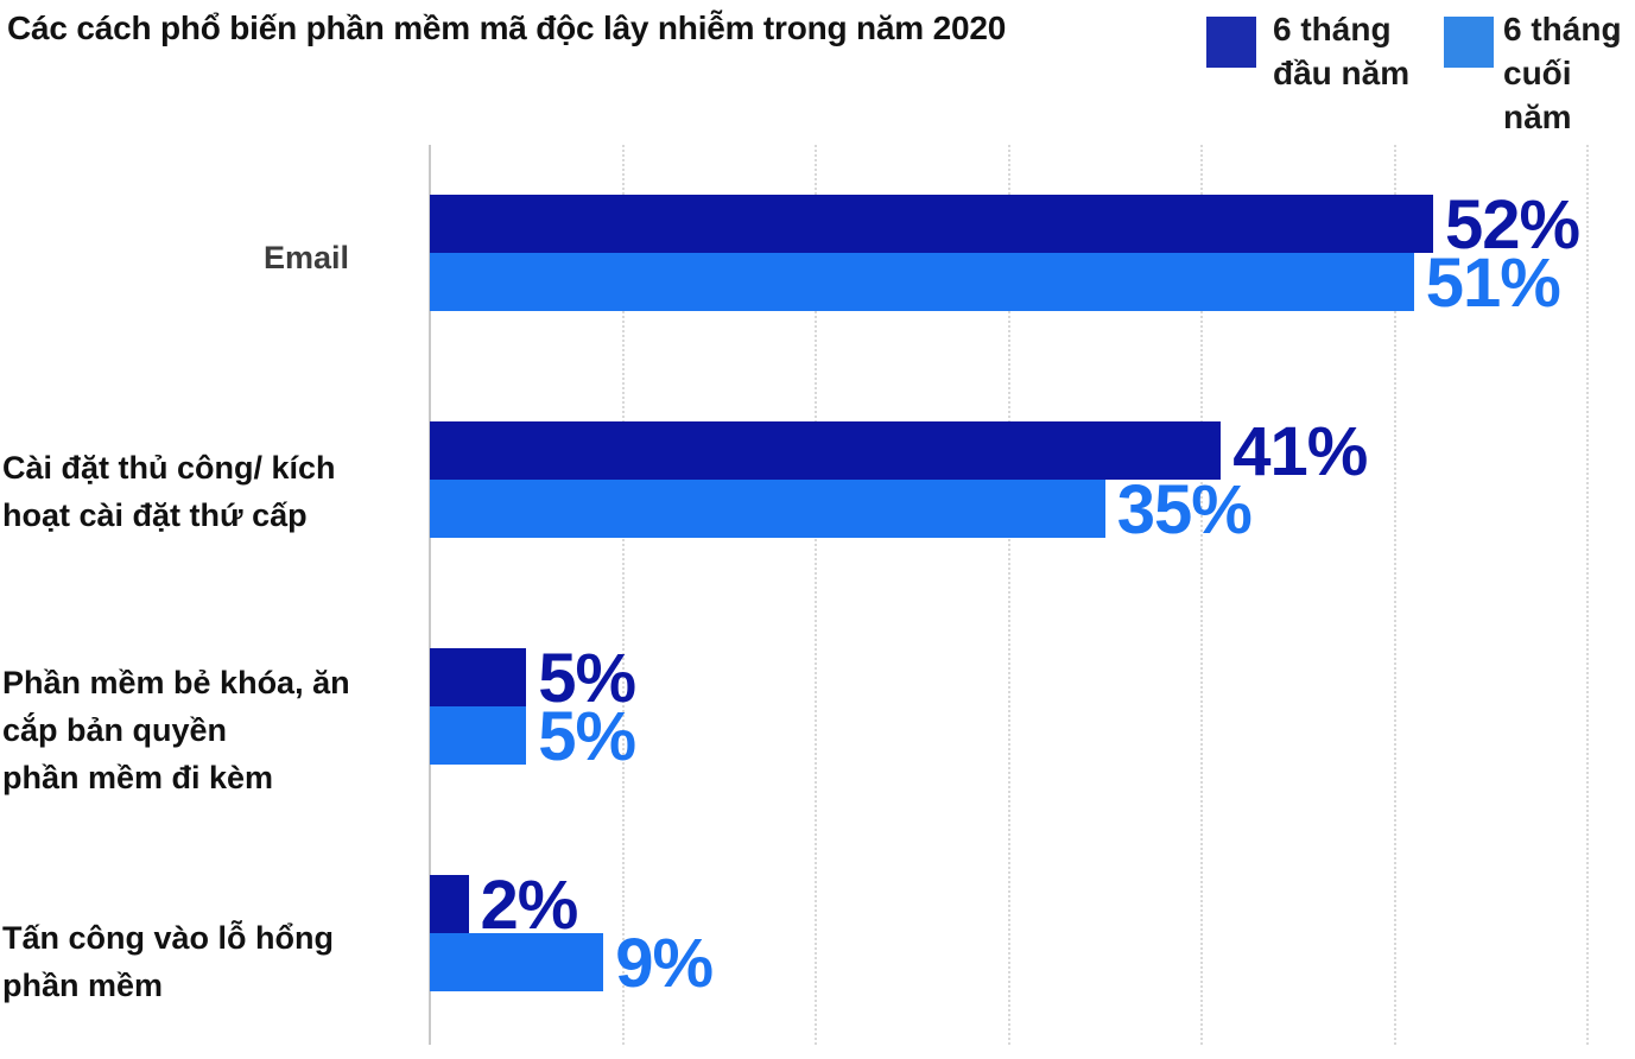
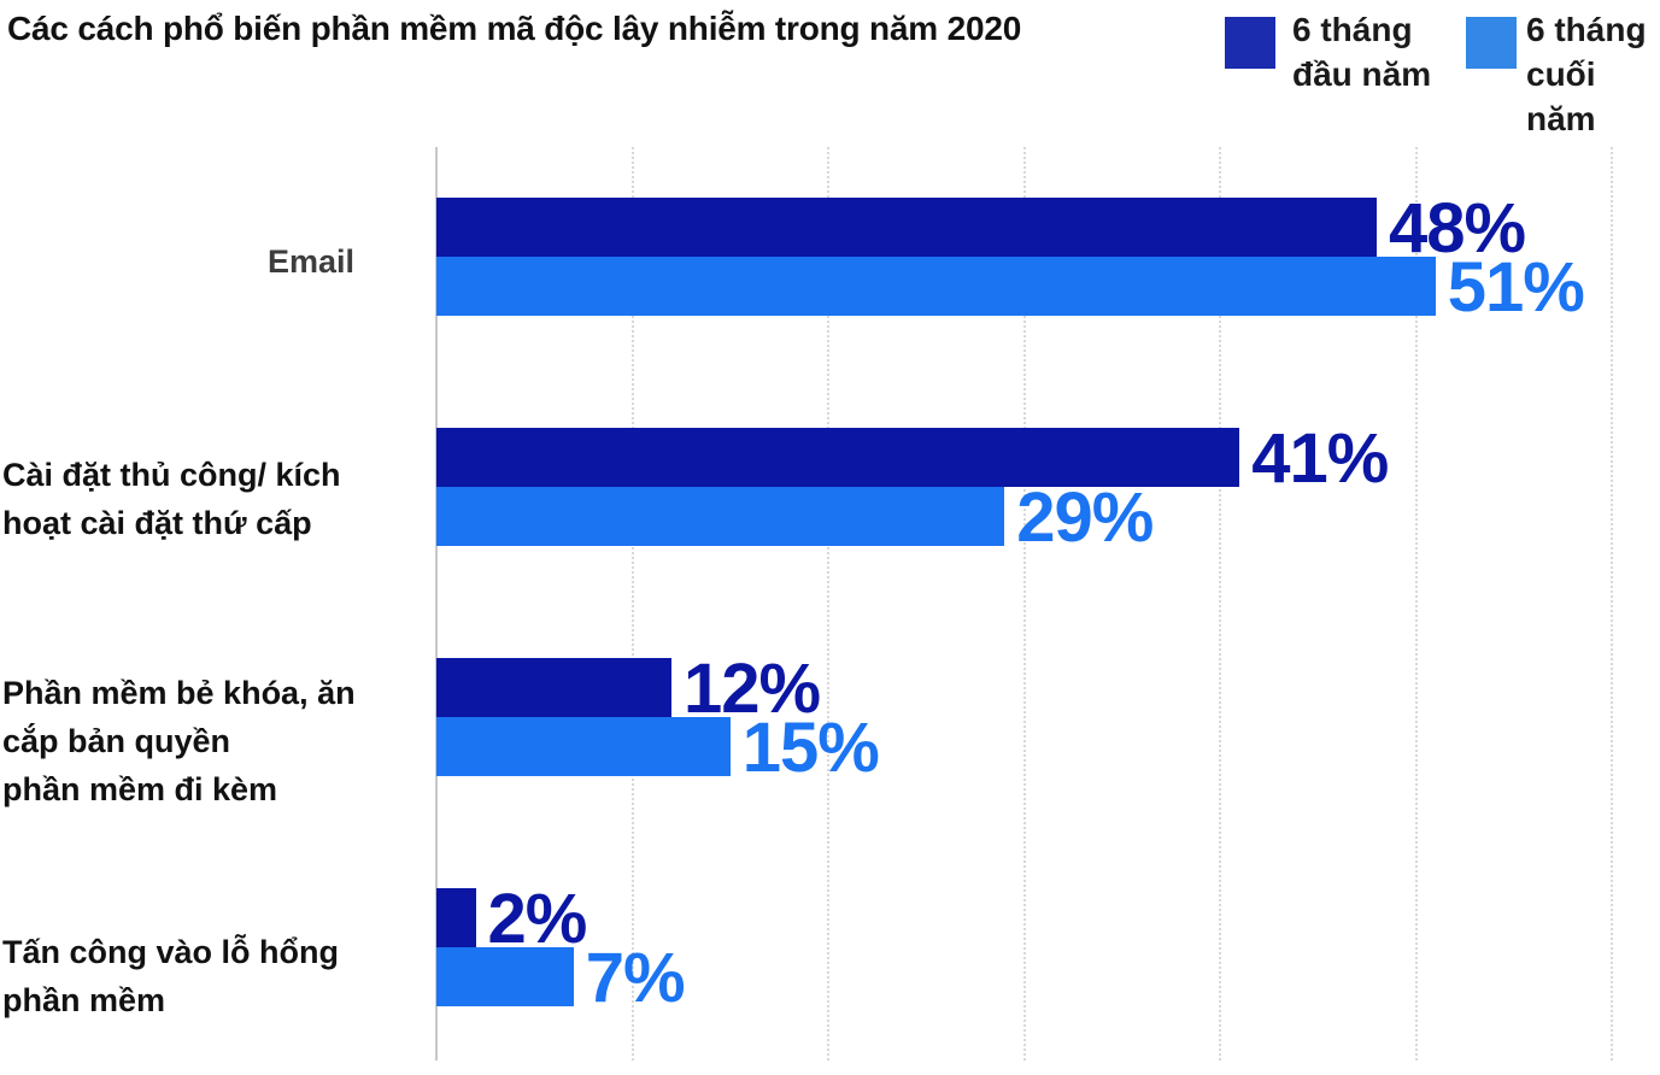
6 tháng đầu năm/Email: 52% -> 48%
6 tháng cuối năm/Cài đặt thủ công/ kích hoạt cài đặt thứ cấp: 35% -> 29%
6 tháng đầu năm/Phần mềm bẻ khóa, ăn cắp bản quyền phần mềm đi kèm: 5% -> 12%
6 tháng cuối năm/Phần mềm bẻ khóa, ăn cắp bản quyền phần mềm đi kèm: 5% -> 15%
6 tháng cuối năm/Tấn công vào lỗ hổng phần mềm: 9% -> 7%
